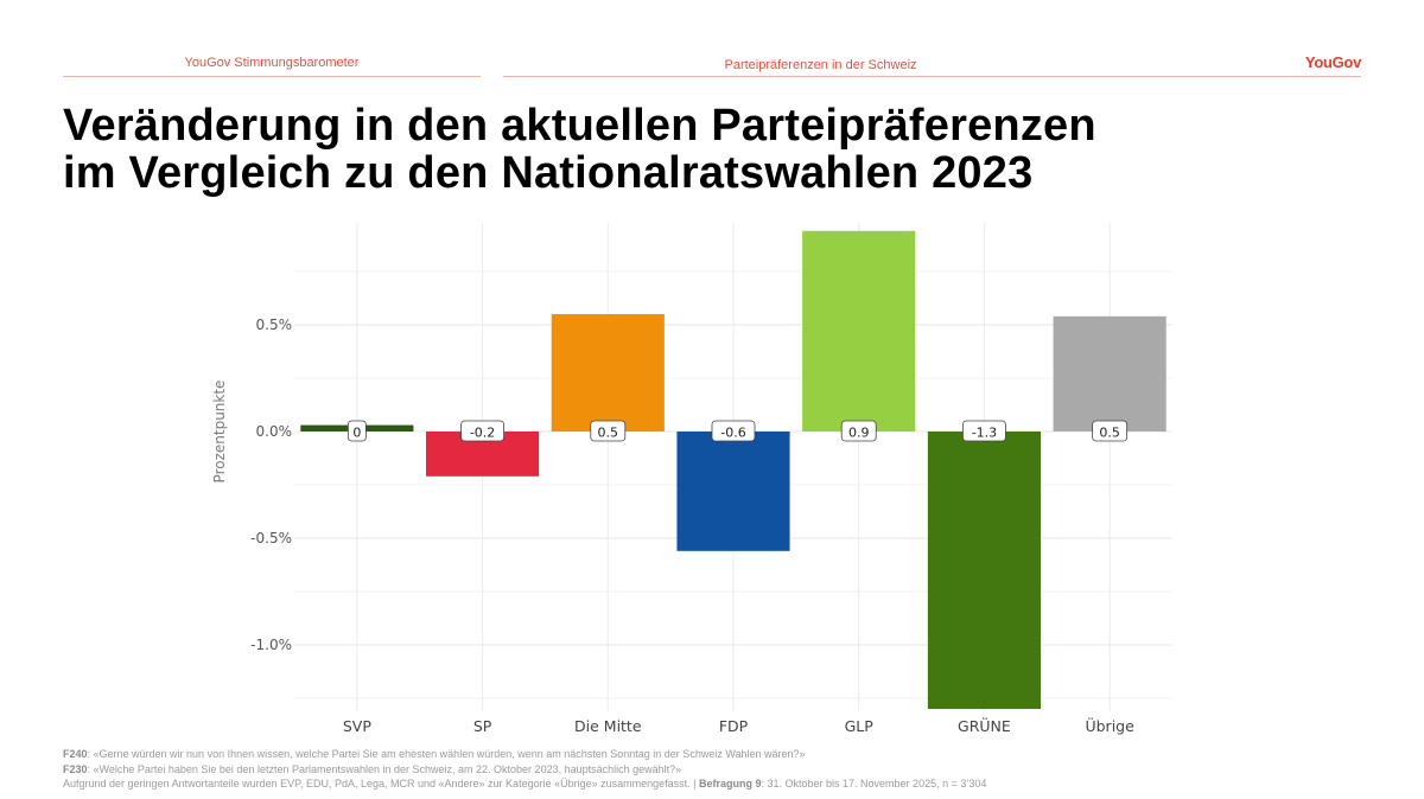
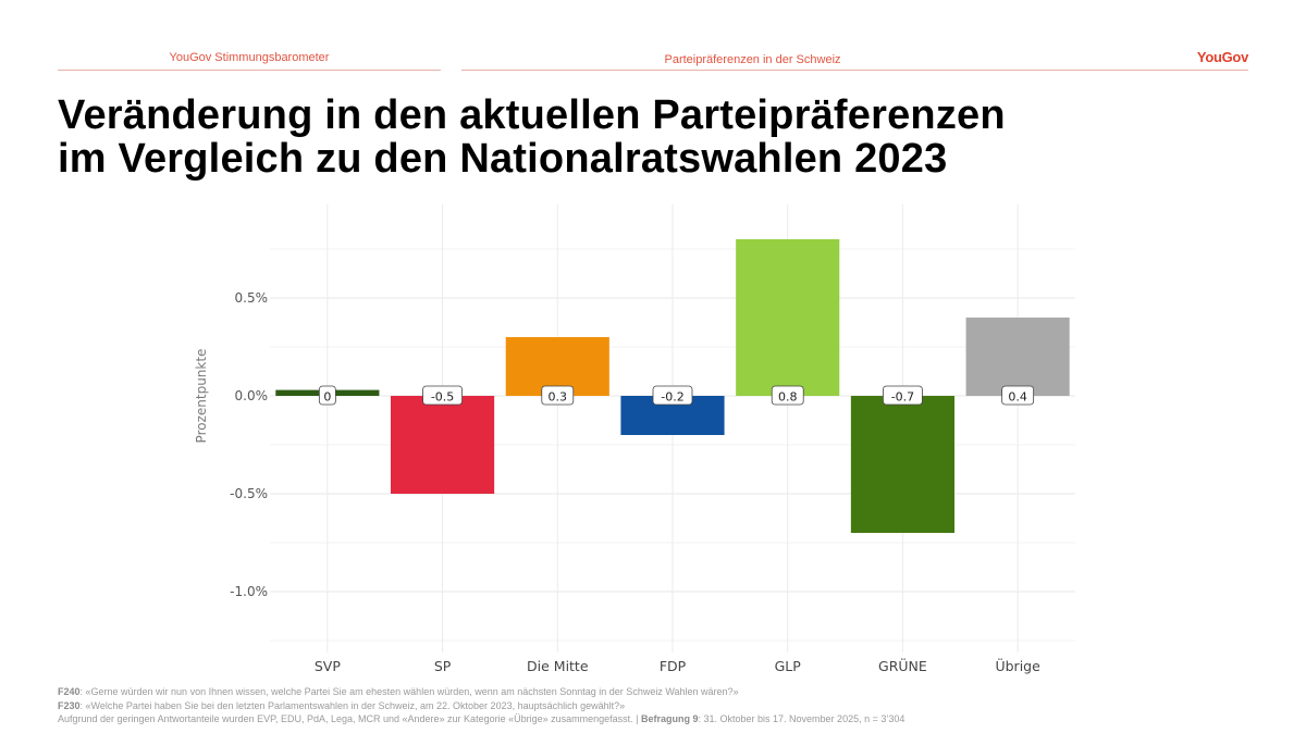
SP: -0.2 -> -0.5
Die Mitte: 0.5 -> 0.3
FDP: -0.6 -> -0.2
GLP: 0.9 -> 0.8
GRÜNE: -1.3 -> -0.7
Übrige: 0.5 -> 0.4
